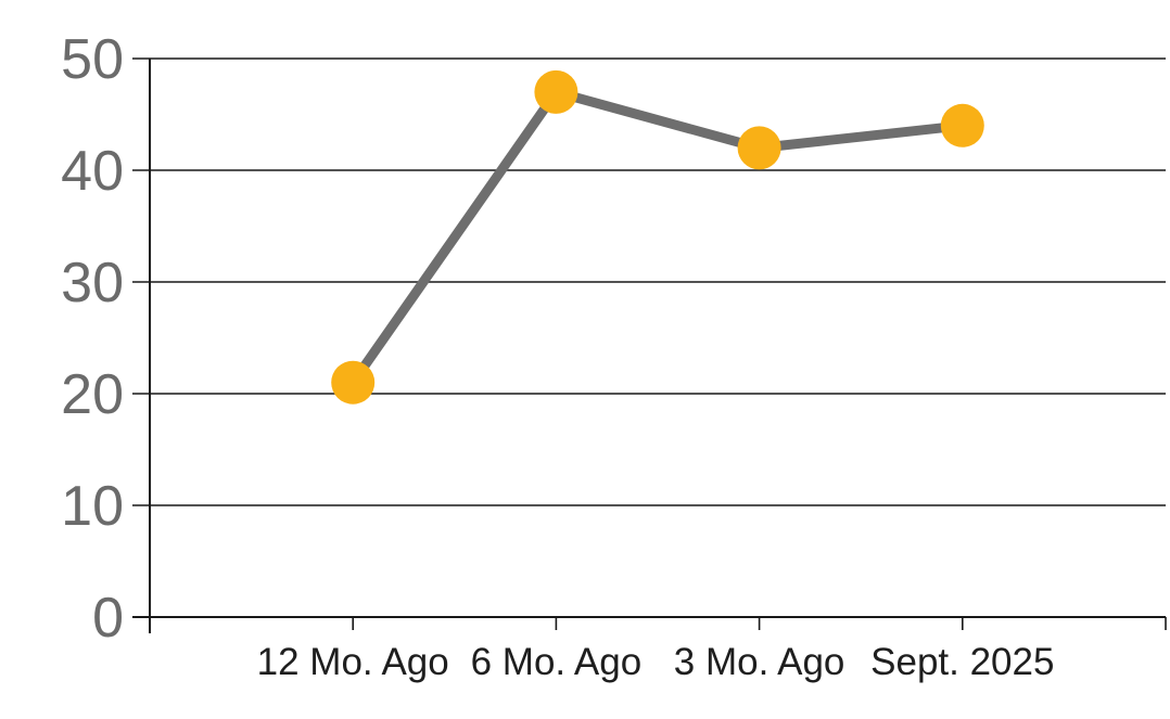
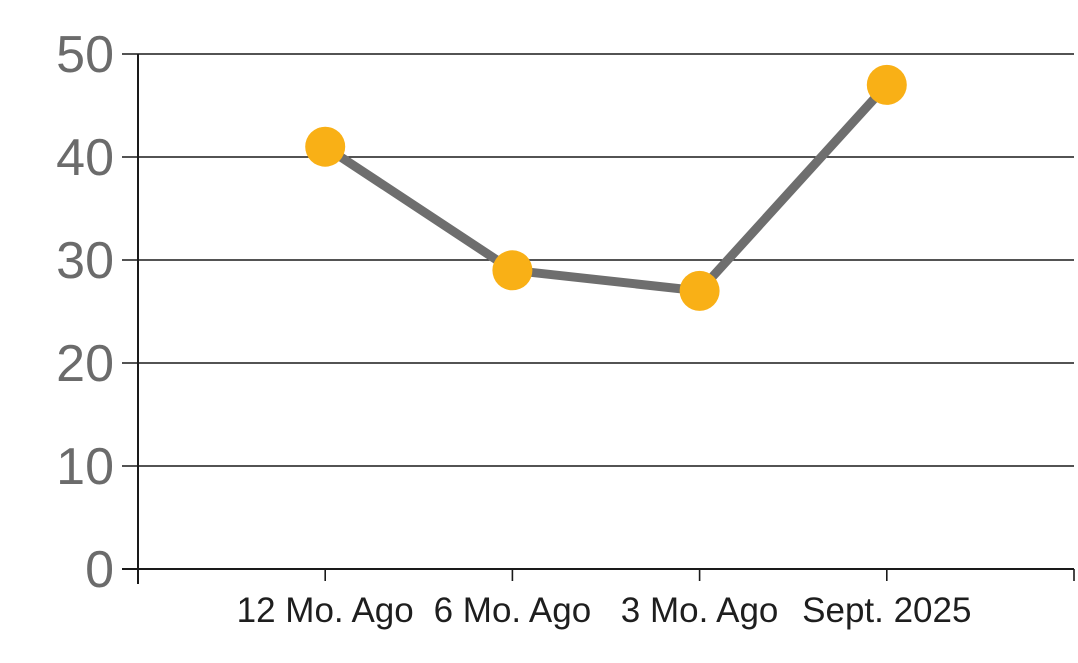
12 Mo. Ago: 21 -> 41
6 Mo. Ago: 47 -> 29
3 Mo. Ago: 42 -> 27
Sept. 2025: 44 -> 47
